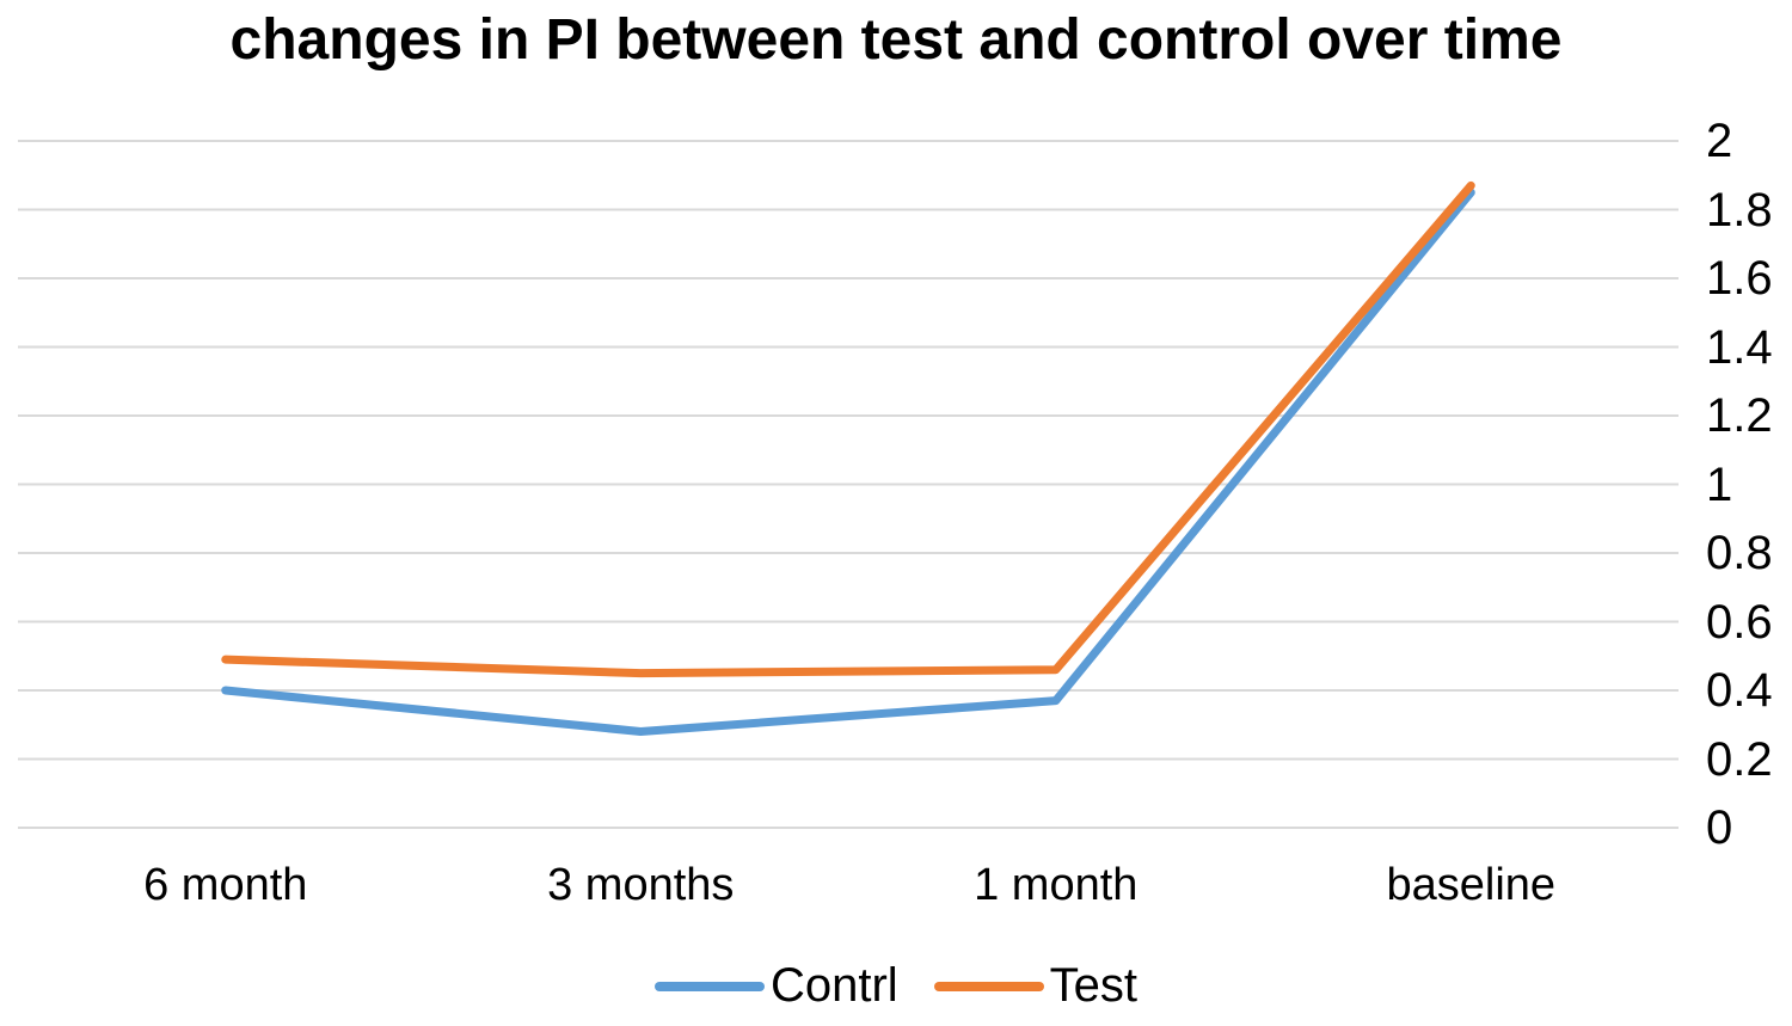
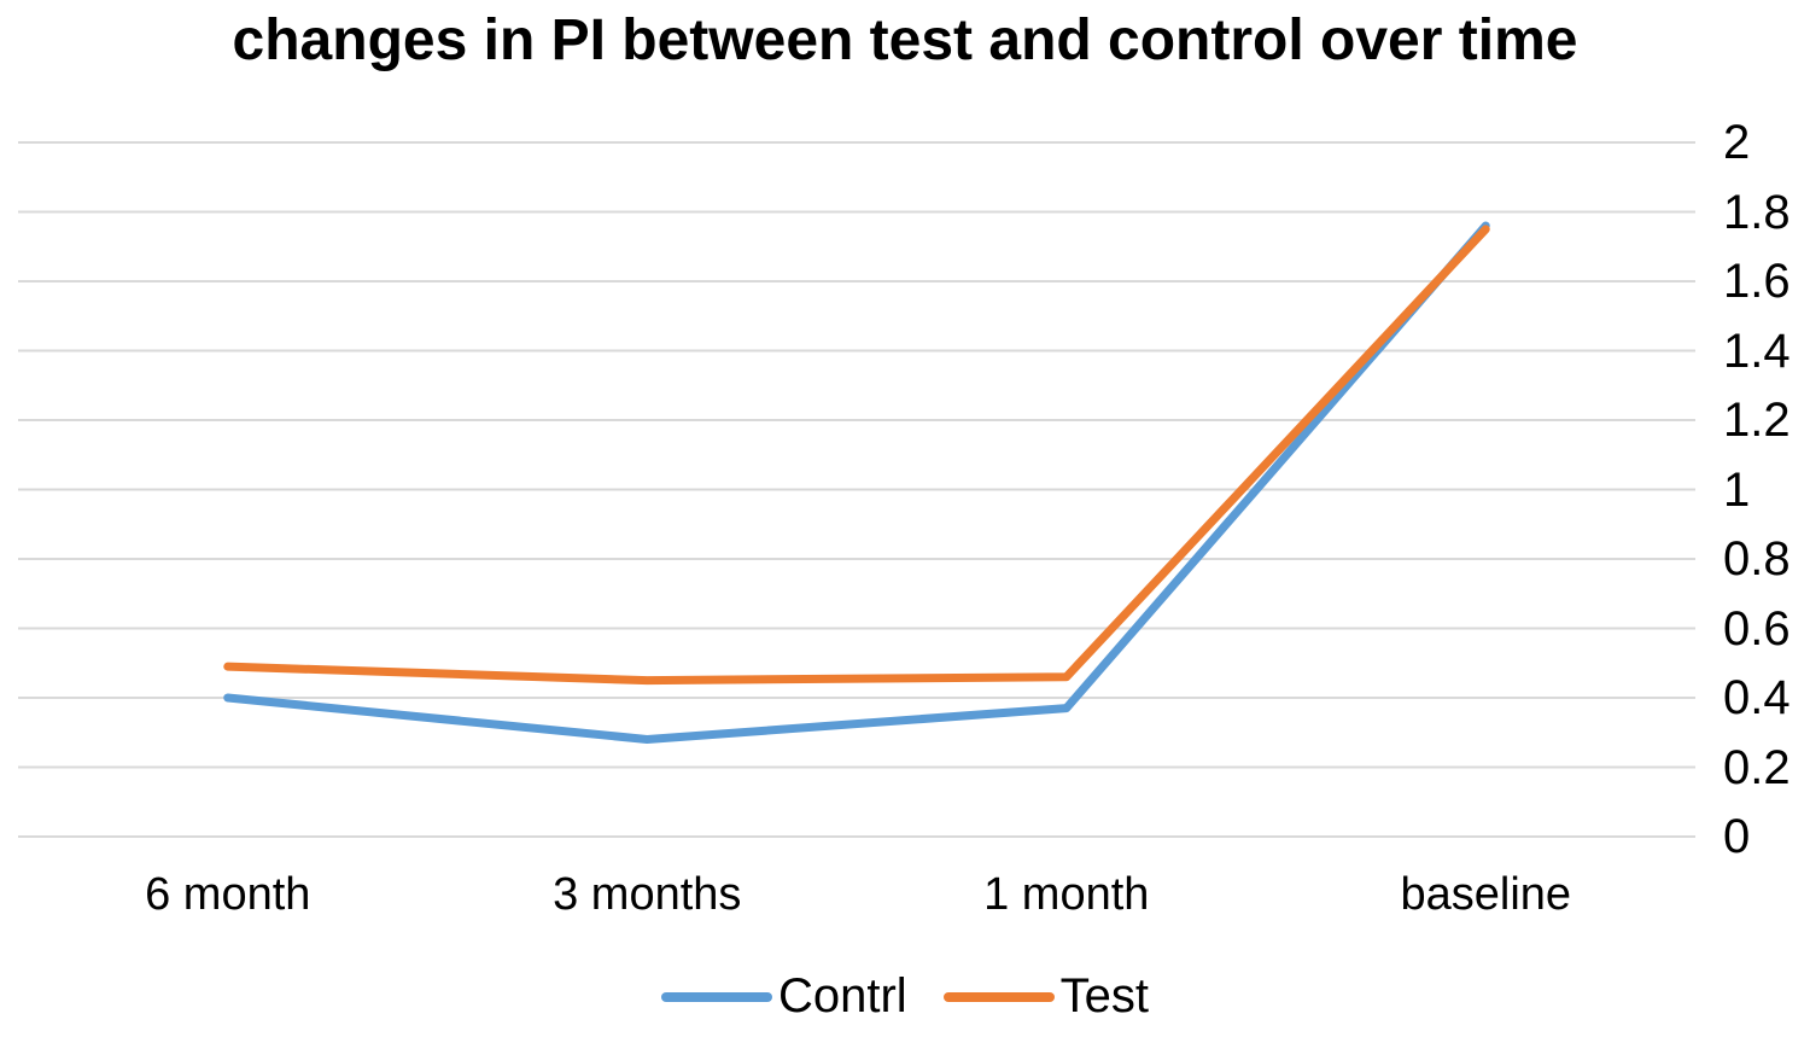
Contrl/baseline: 1.85 -> 1.76
Test/baseline: 1.87 -> 1.75
